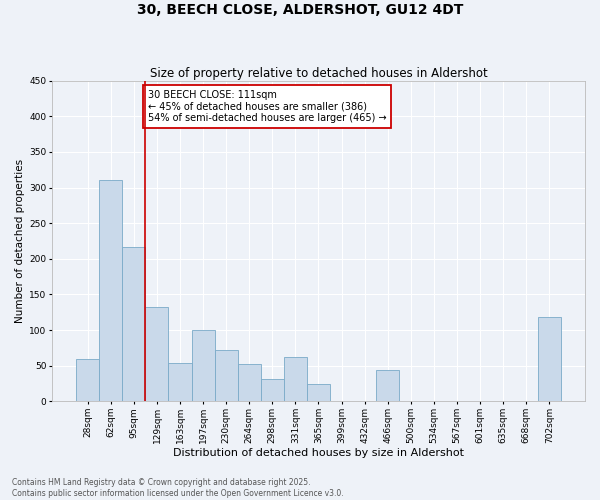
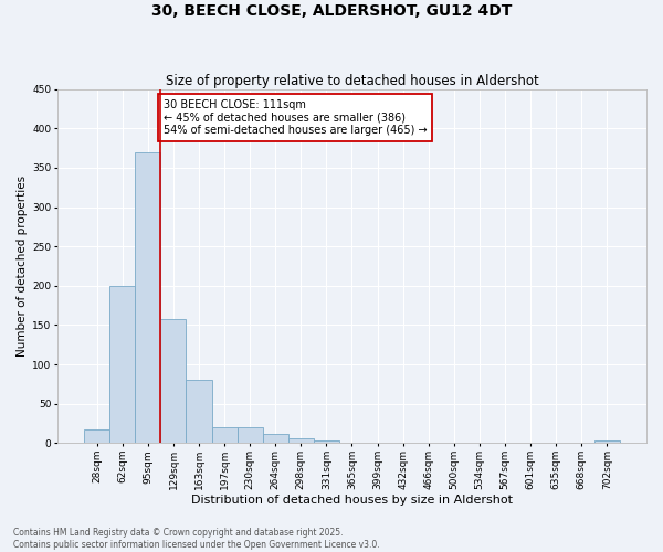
28sqm: 60 -> 17
62sqm: 310 -> 200
95sqm: 216 -> 370
129sqm: 132 -> 158
163sqm: 54 -> 80
197sqm: 100 -> 20
230sqm: 72 -> 20
264sqm: 52 -> 12
298sqm: 32 -> 6
331sqm: 62 -> 4
365sqm: 24 -> 1
466sqm: 44 -> 1
702sqm: 118 -> 3
